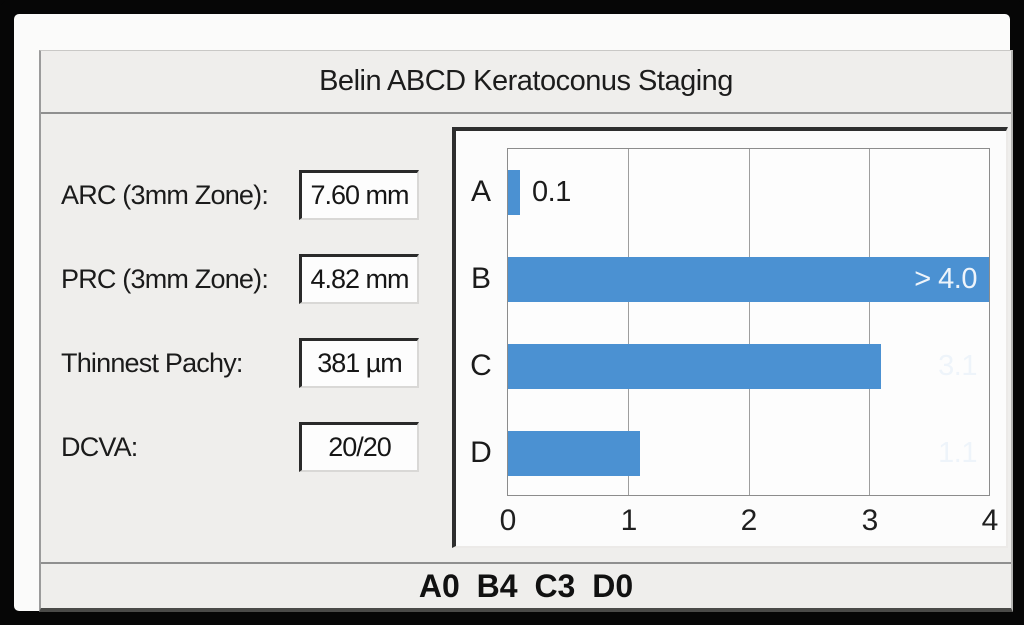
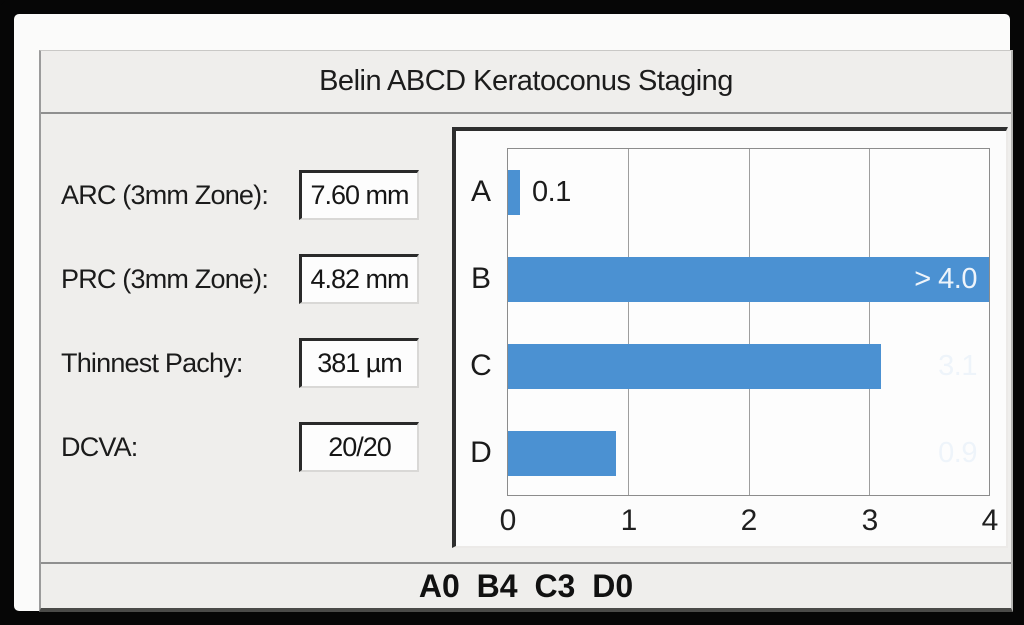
D: 1.1 -> 0.9
